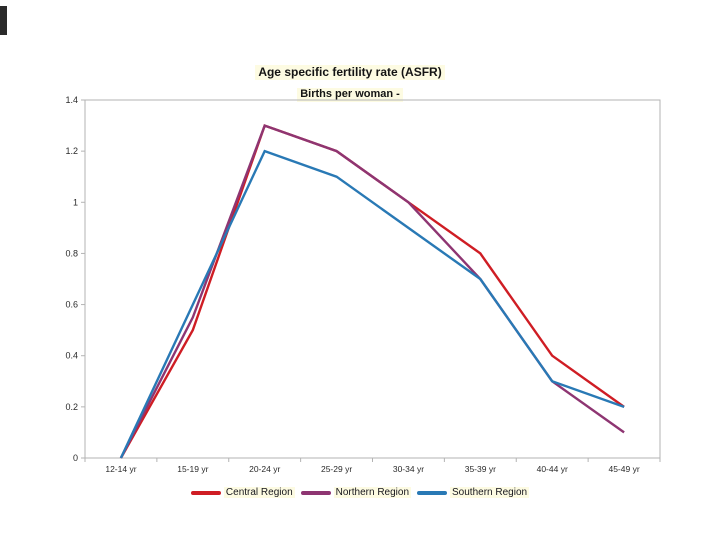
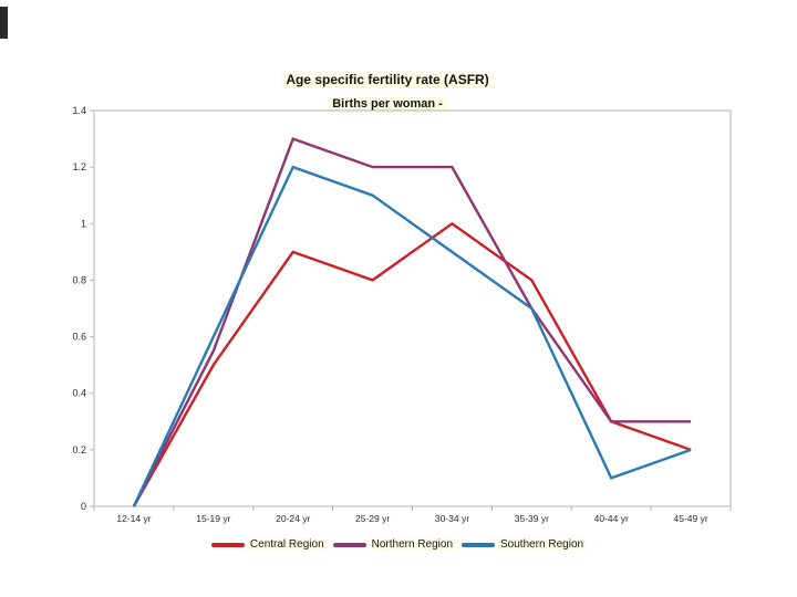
Central Region/20-24 yr: 1.3 -> 0.9
Central Region/25-29 yr: 1.2 -> 0.8
Northern Region/30-34 yr: 1.00 -> 1.20
Central Region/40-44 yr: 0.4 -> 0.3
Southern Region/40-44 yr: 0.3 -> 0.1
Northern Region/45-49 yr: 0.10 -> 0.30
